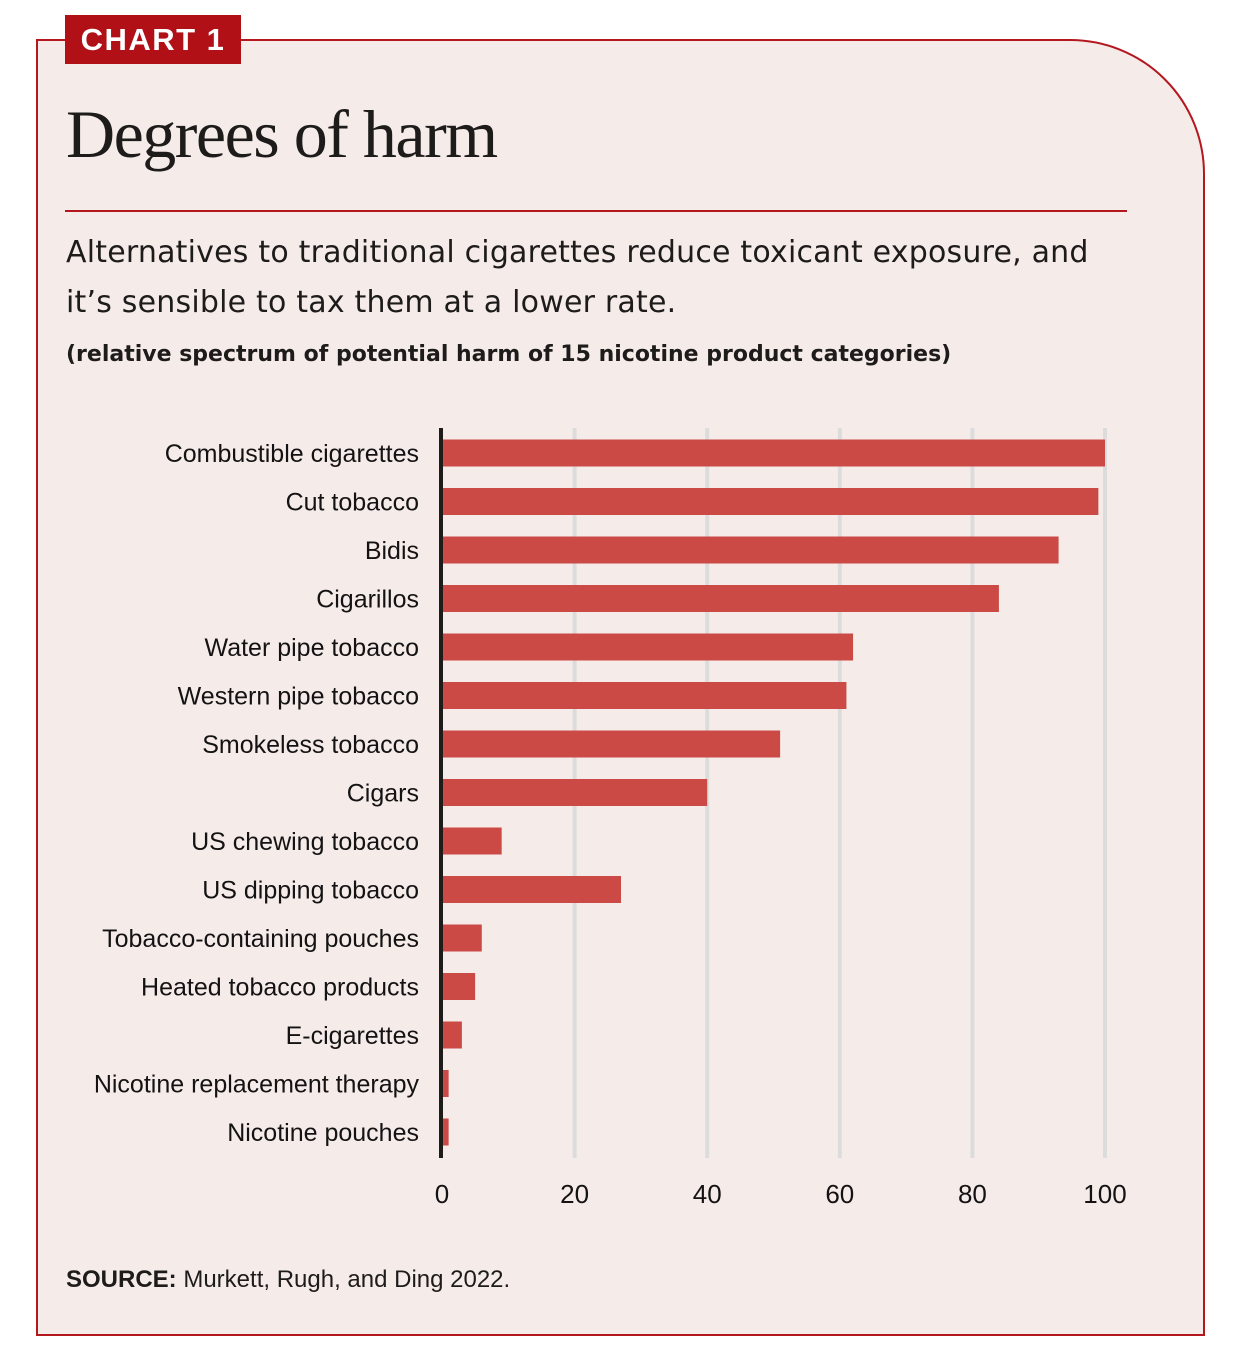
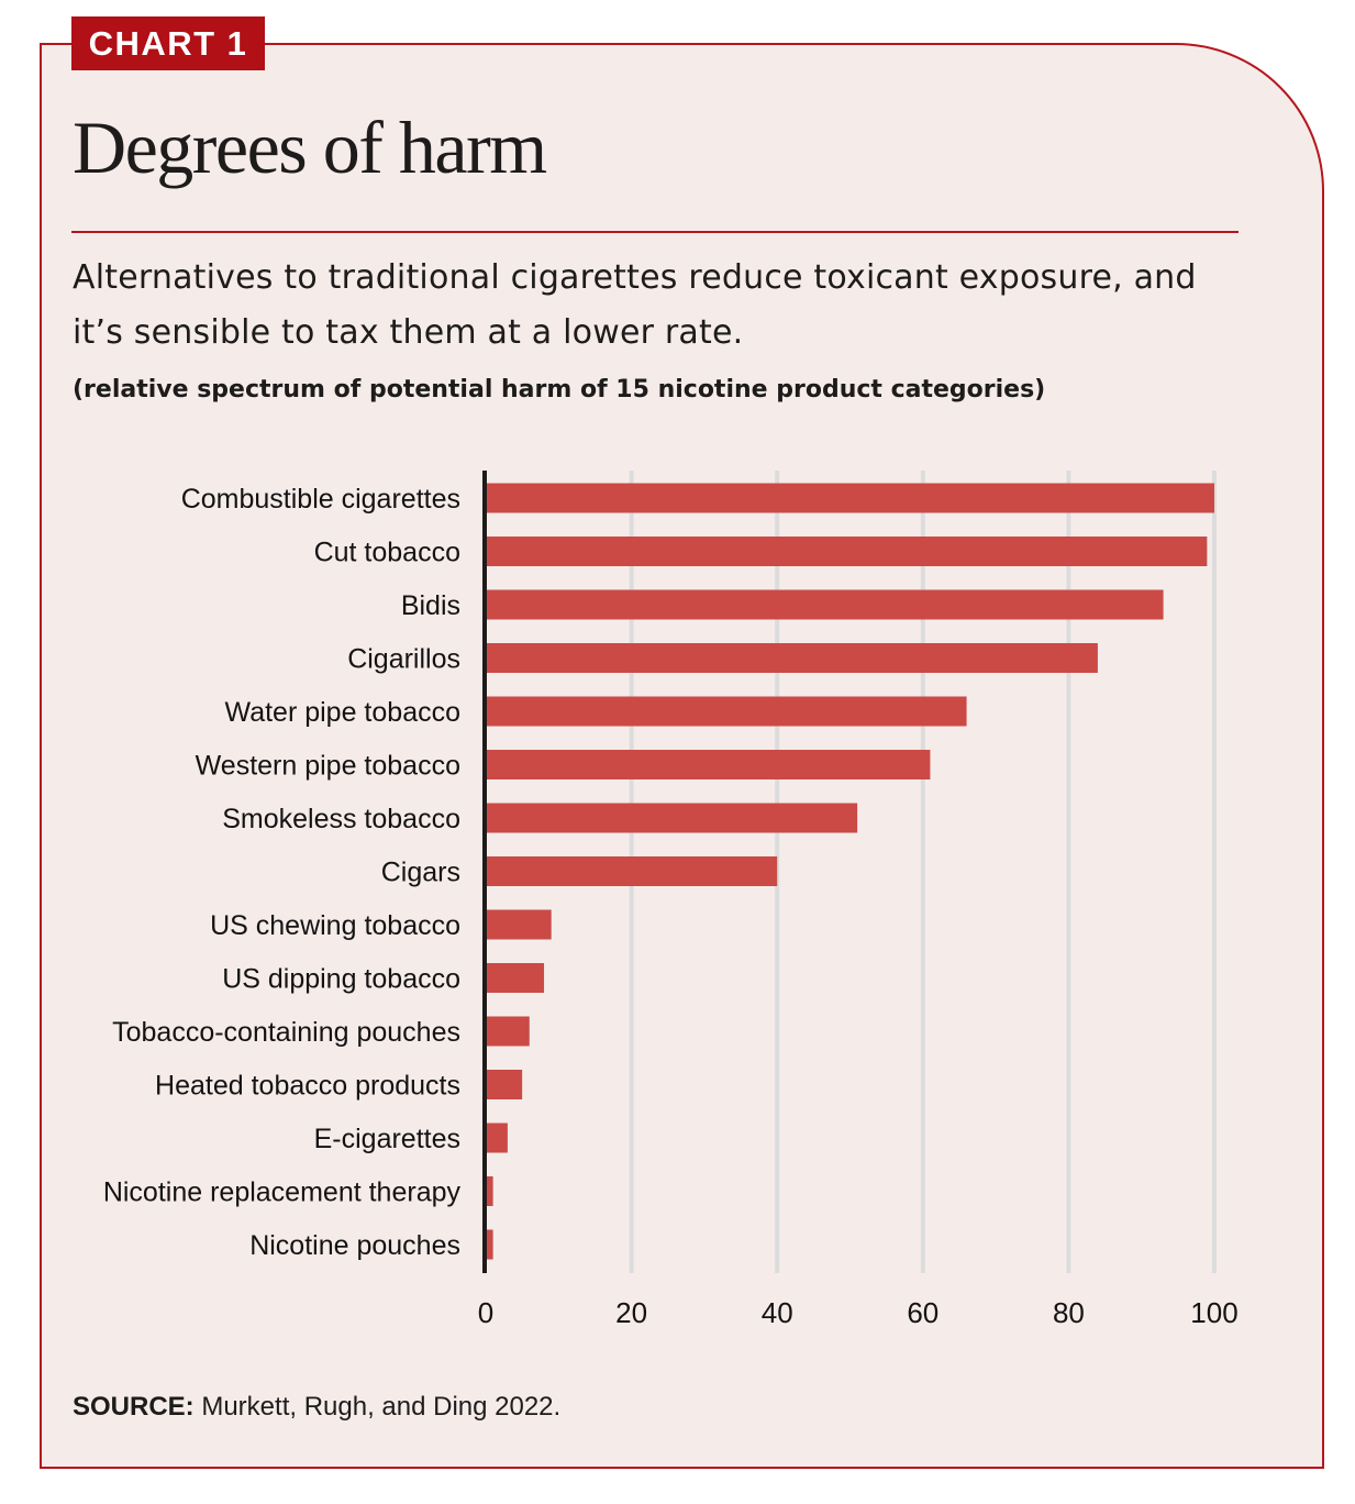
Water pipe tobacco: 62 -> 66
US dipping tobacco: 27 -> 8
